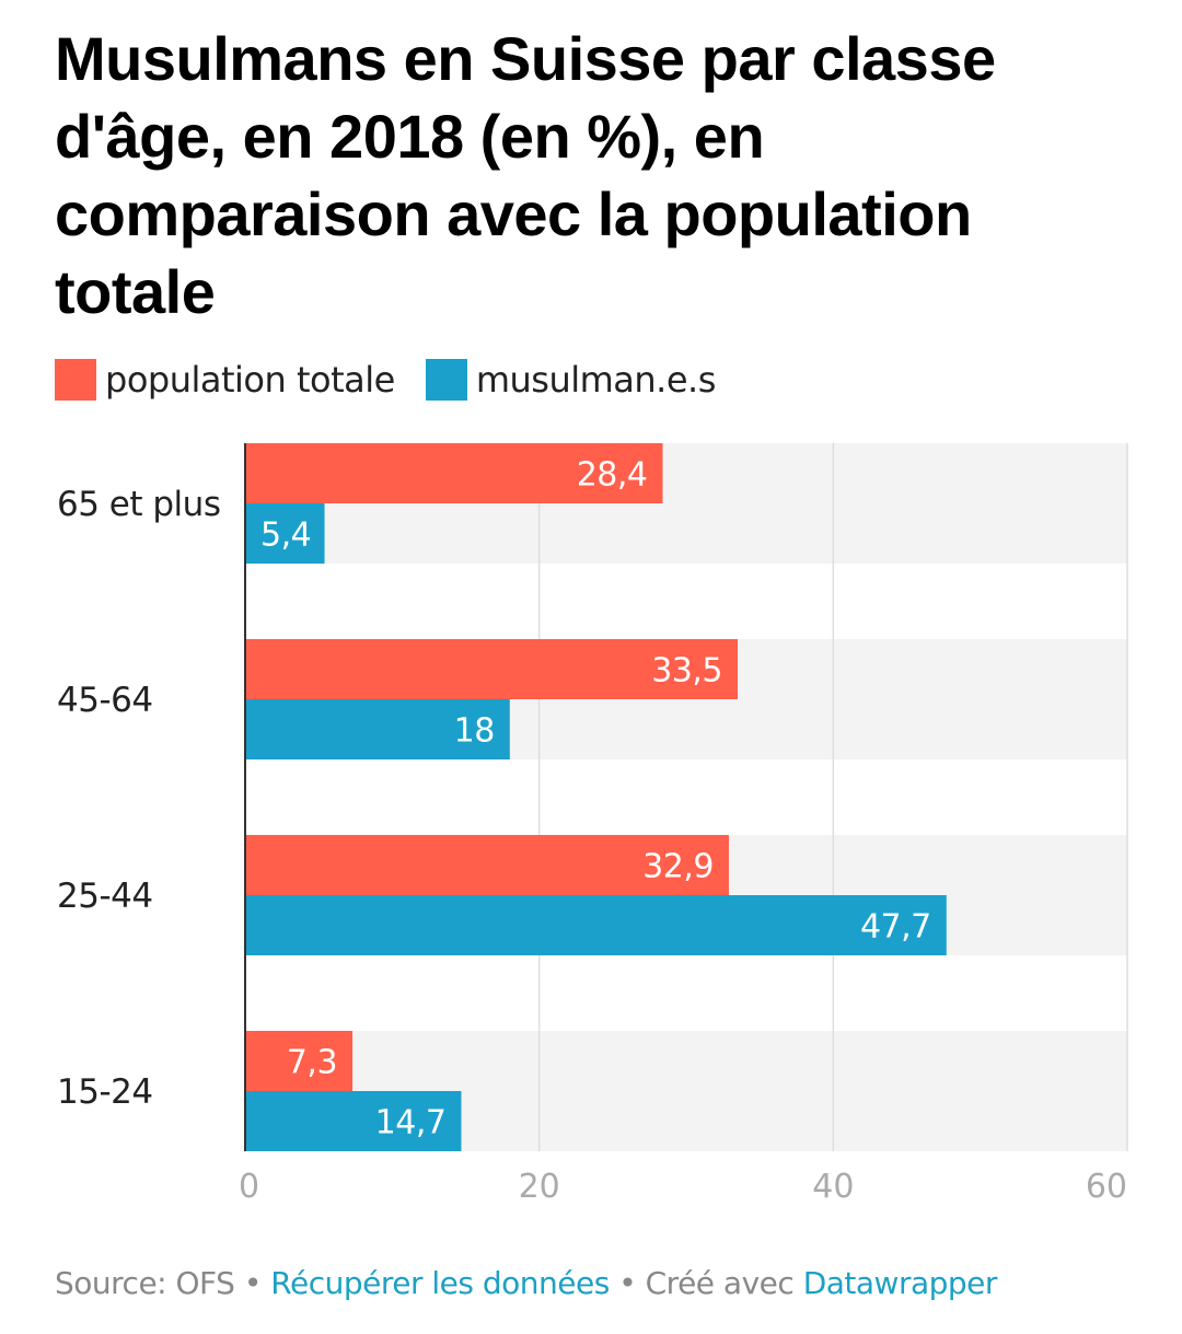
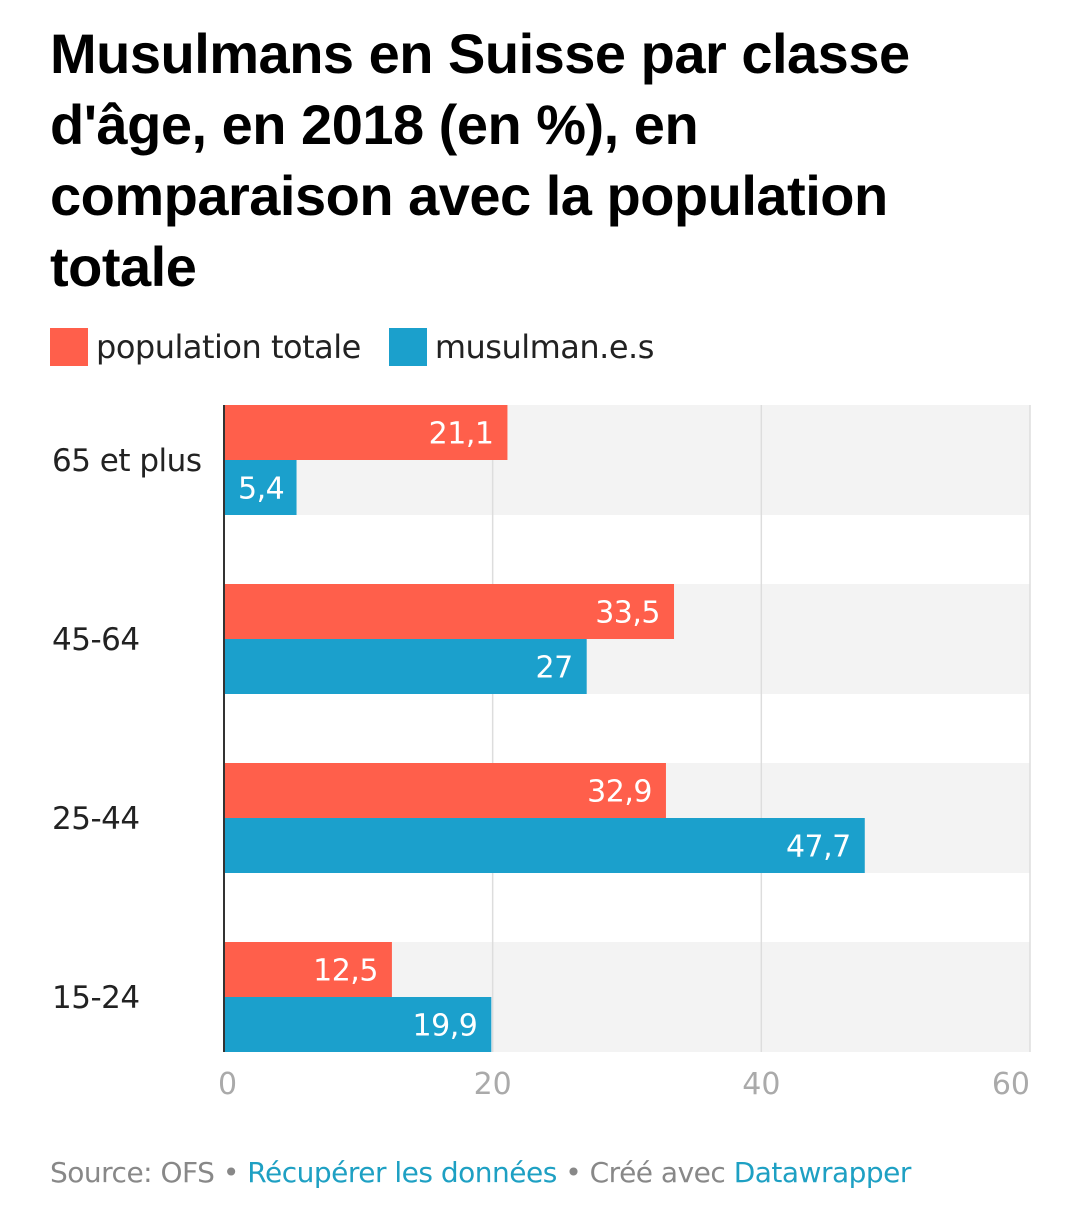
population totale/65 et plus: 28,4 -> 21,1
musulman.e.s/45-64: 18 -> 27
population totale/15-24: 7,3 -> 12,5
musulman.e.s/15-24: 14,7 -> 19,9
